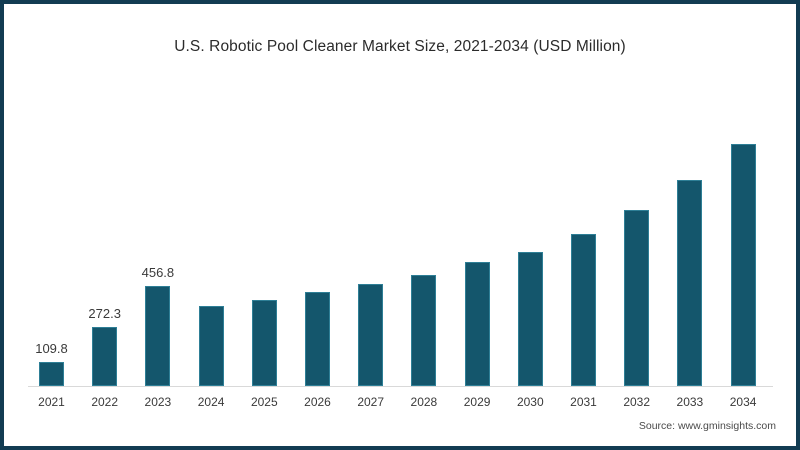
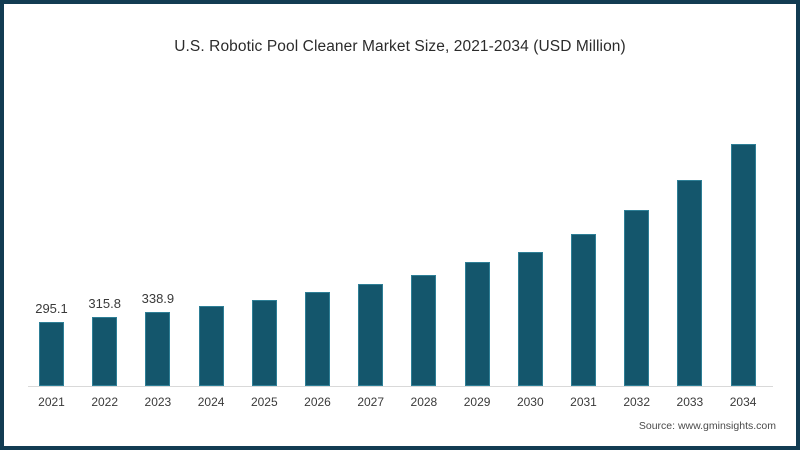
2021: 109.8 -> 295.1
2022: 272.3 -> 315.8
2023: 456.8 -> 338.9
